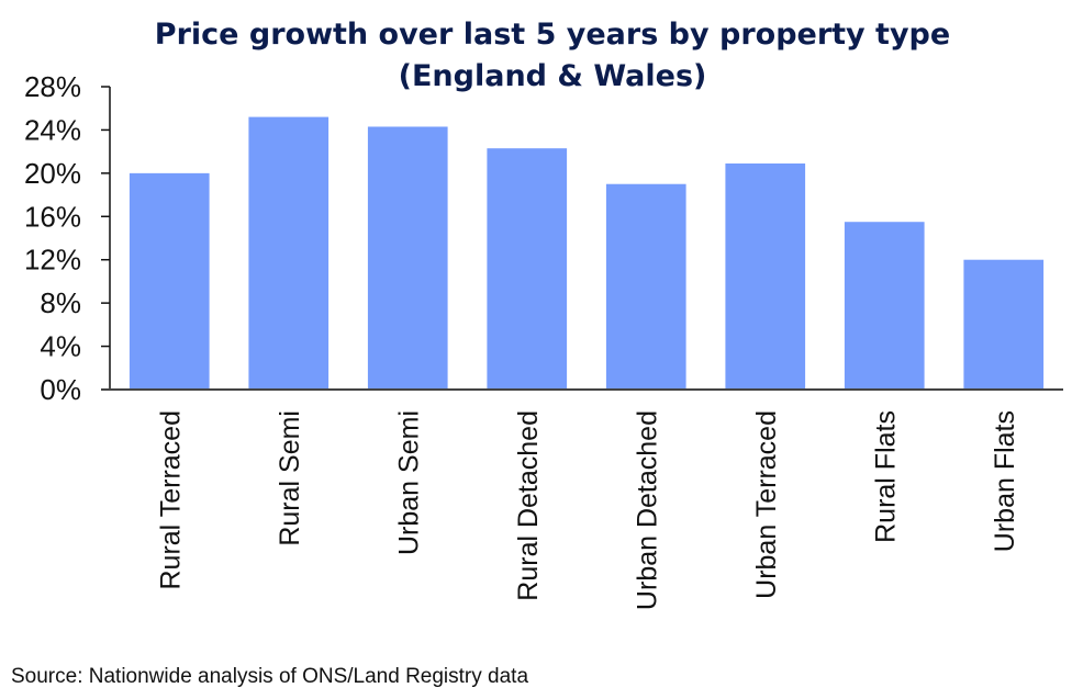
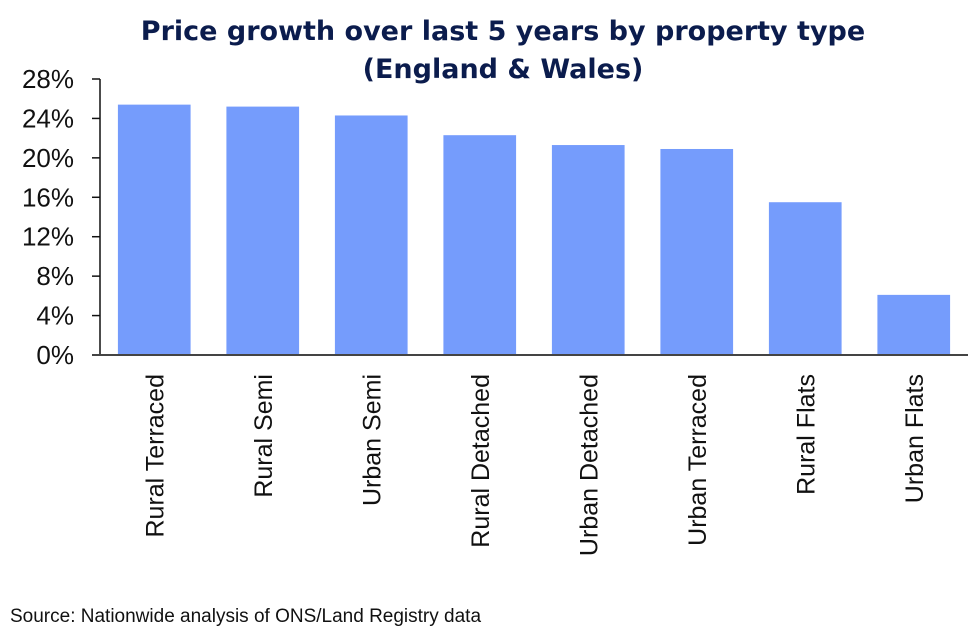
Rural Terraced: 20% -> 25%
Urban Detached: 19% -> 21%
Urban Flats: 12% -> 6%
